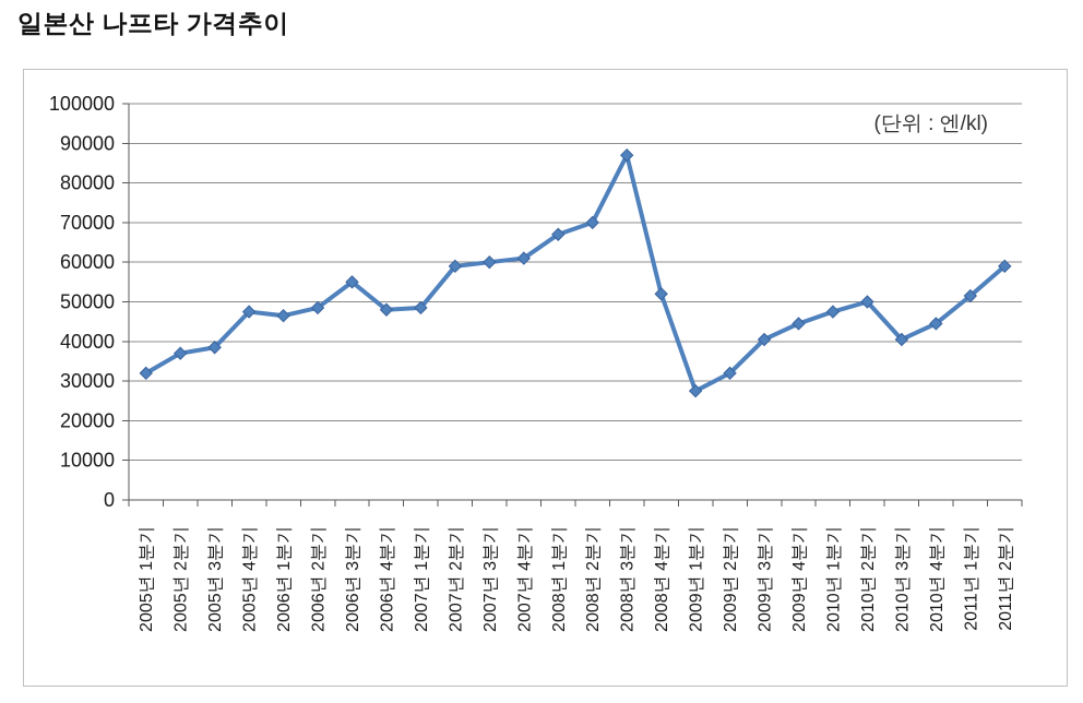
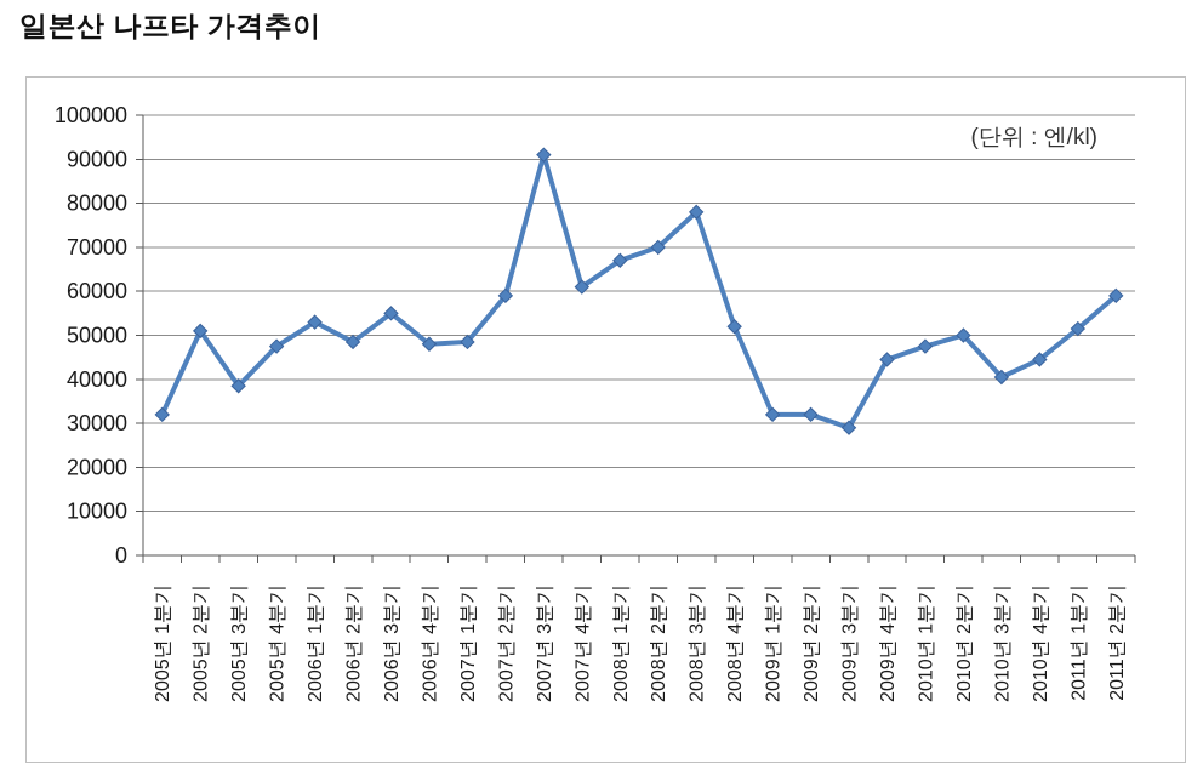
2005년 2분기: 37000 -> 51000
2006년 1분기: 46000 -> 53000
2007년 3분기: 60000 -> 91000
2008년 3분기: 87000 -> 78000
2009년 1분기: 28000 -> 32000
2009년 3분기: 40000 -> 29000
